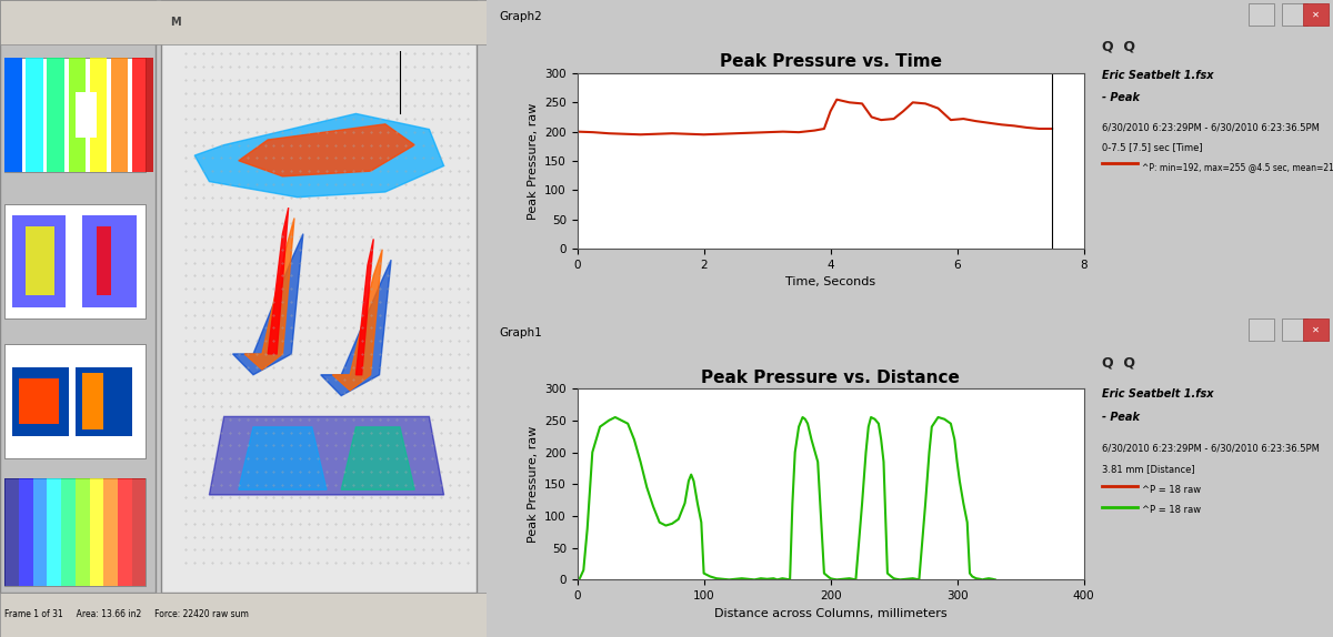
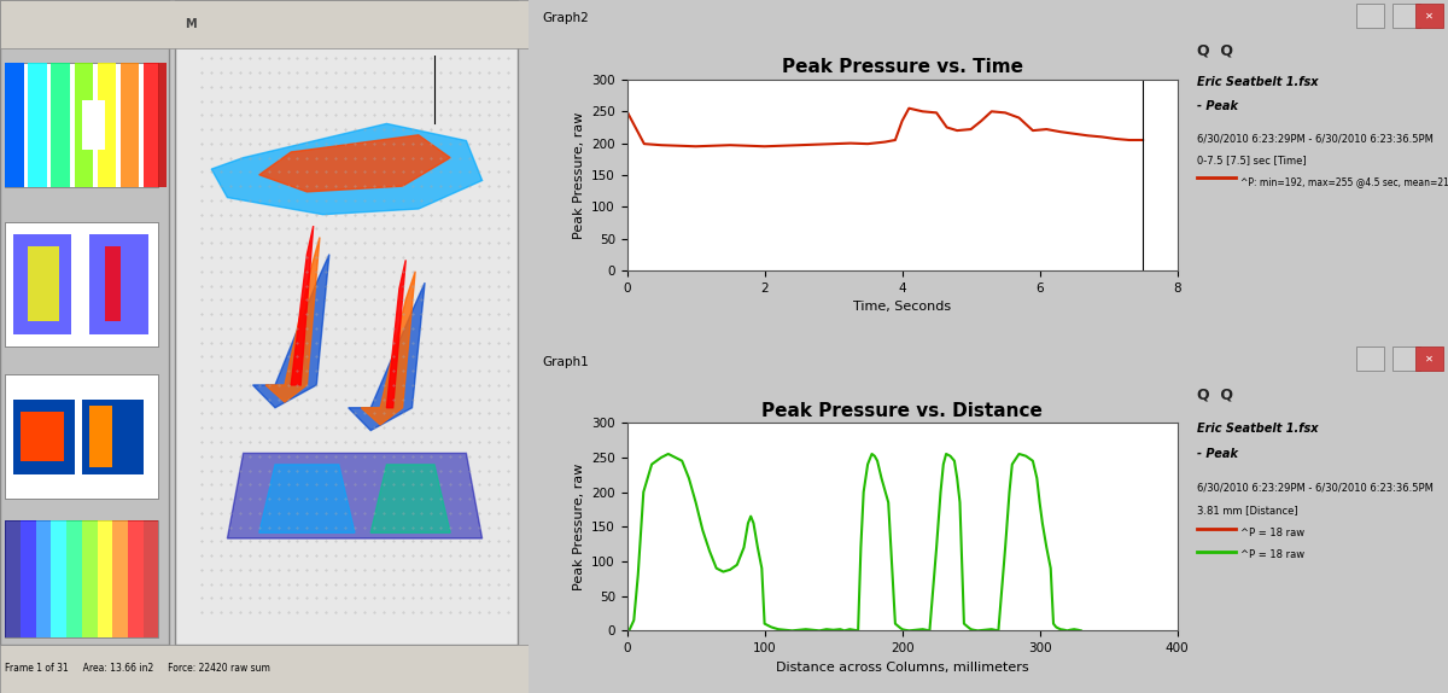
Peak Pressure vs. Time/0: 200 -> 250
